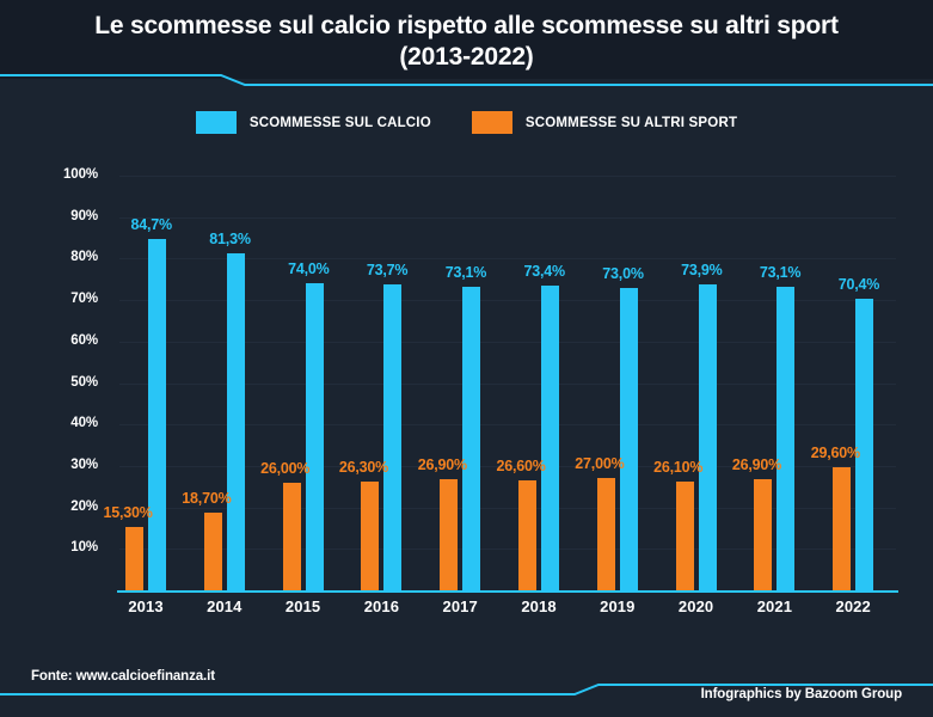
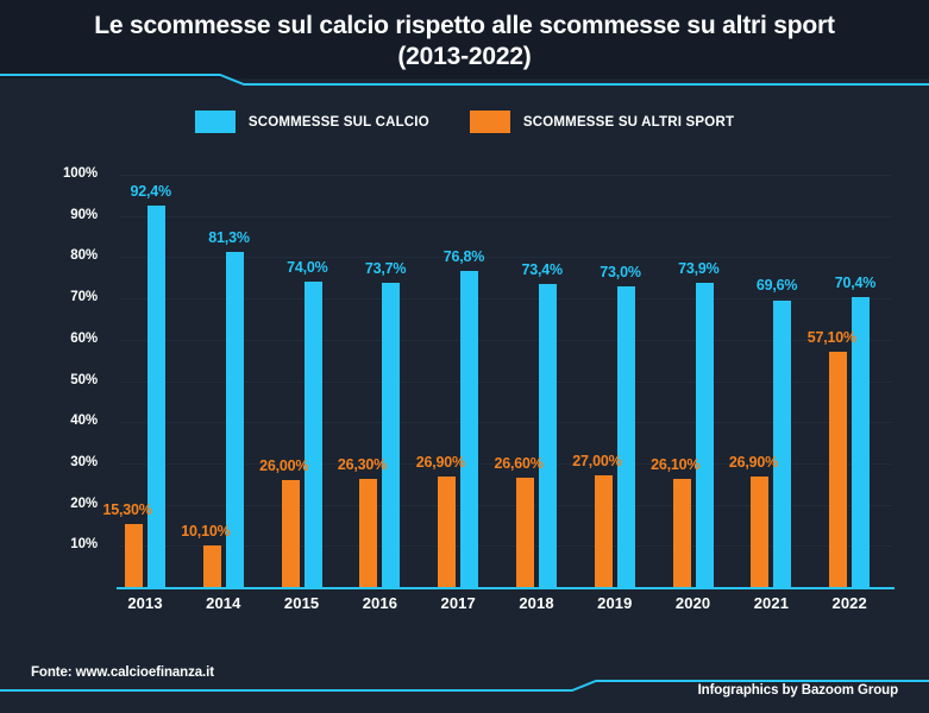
SCOMMESSE SUL CALCIO/2013: 84,7% -> 92,4%
SCOMMESSE SU ALTRI SPORT/2014: 18,70% -> 10,10%
SCOMMESSE SUL CALCIO/2017: 73,1% -> 76,8%
SCOMMESSE SUL CALCIO/2021: 73,1% -> 69,6%
SCOMMESSE SU ALTRI SPORT/2022: 29,60% -> 57,10%
